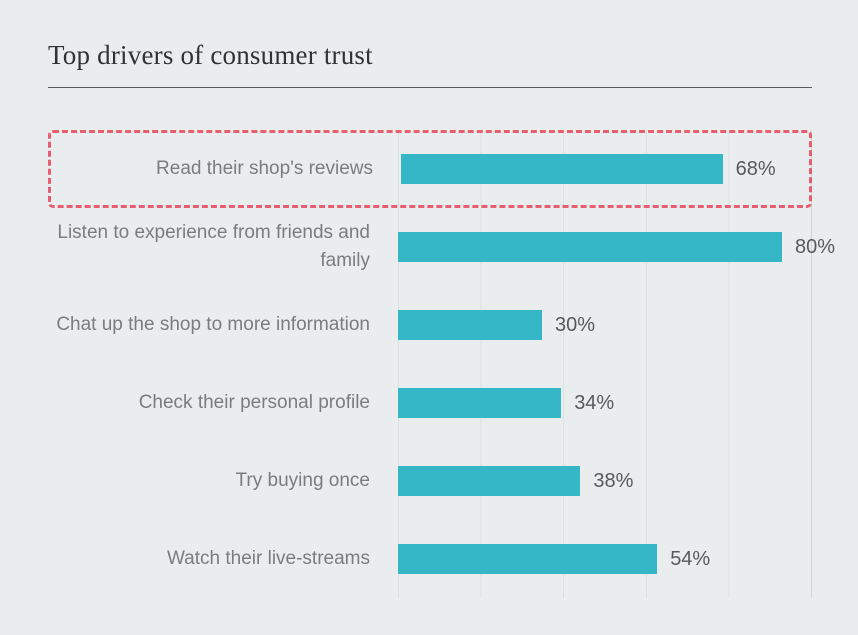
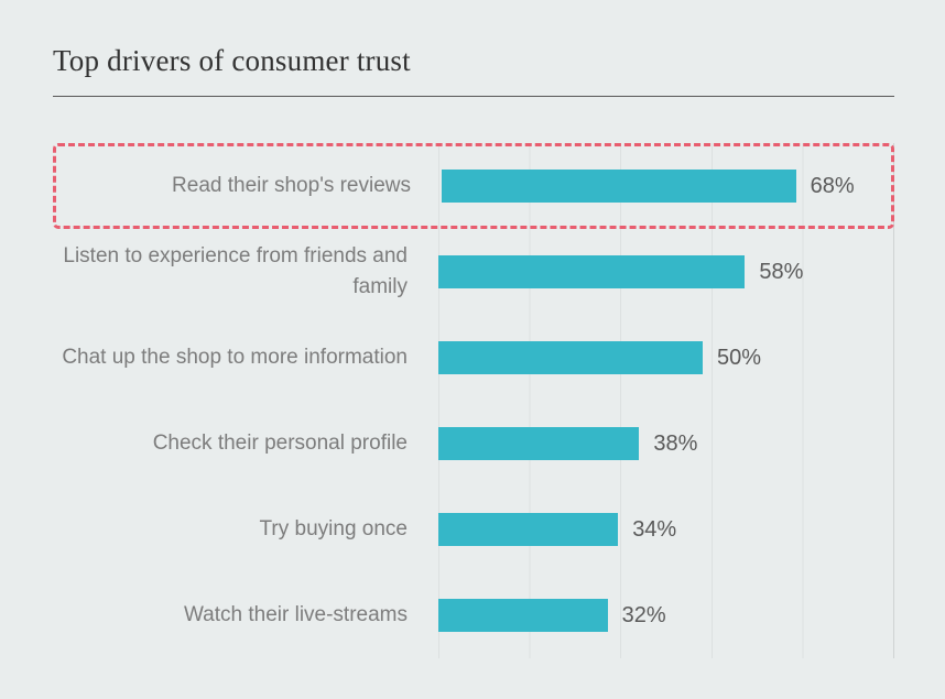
Listen to experience from friends and family: 80% -> 58%
Chat up the shop to more information: 30% -> 50%
Check their personal profile: 34% -> 38%
Try buying once: 38% -> 34%
Watch their live-streams: 54% -> 32%
